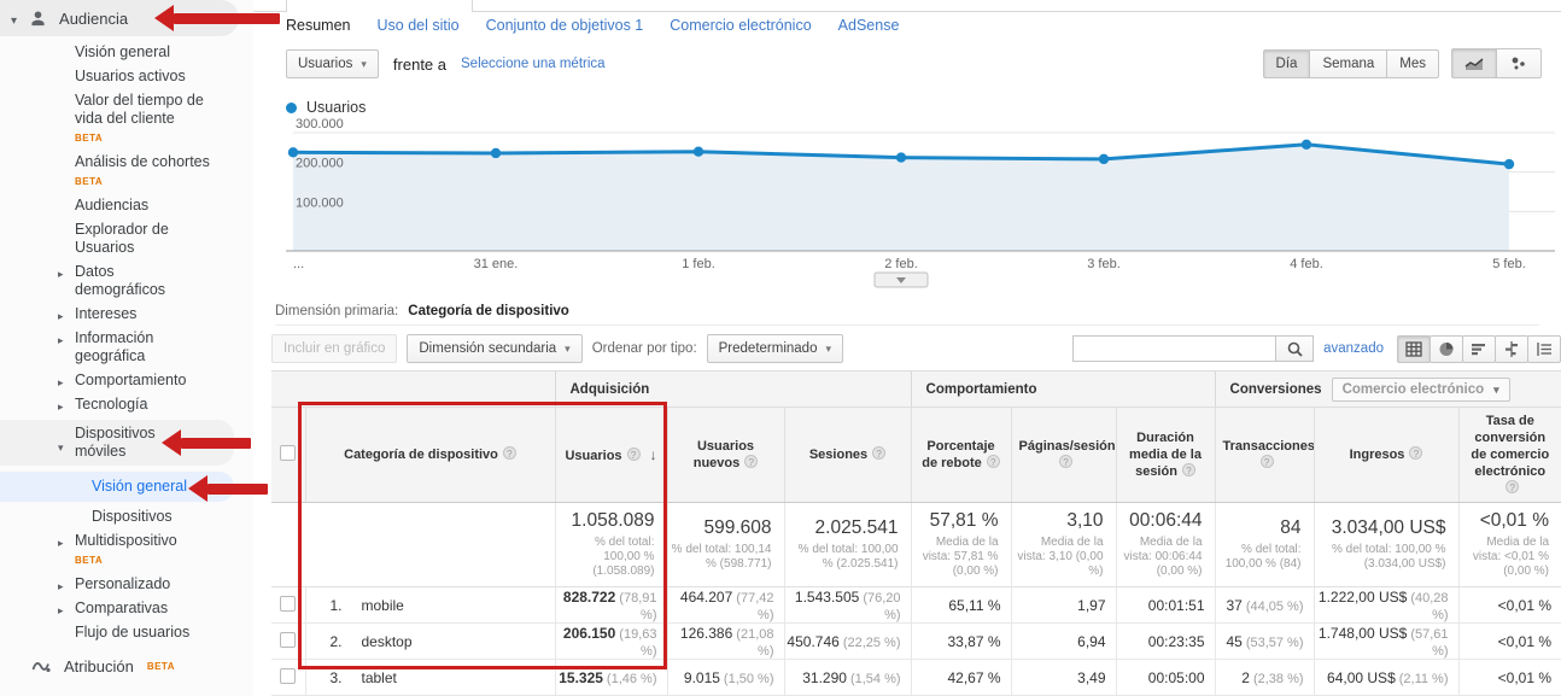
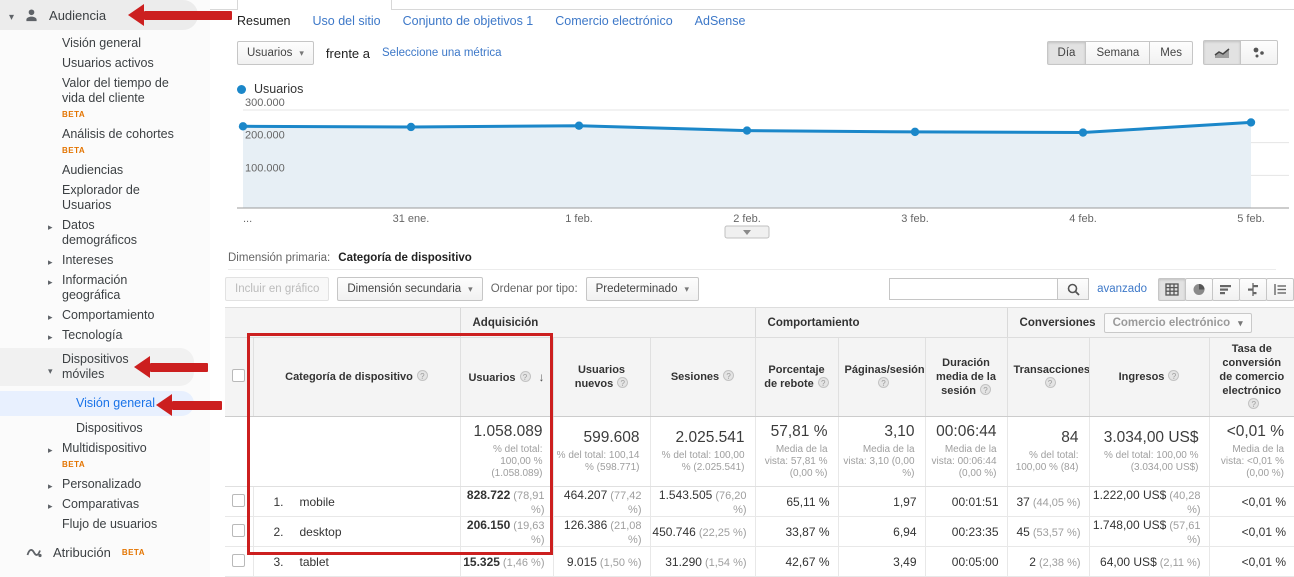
4 feb.: 270000 -> 230000
5 feb.: 220000 -> 260000
